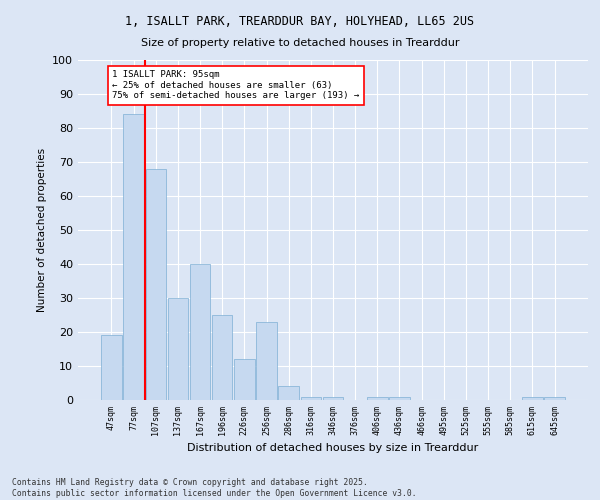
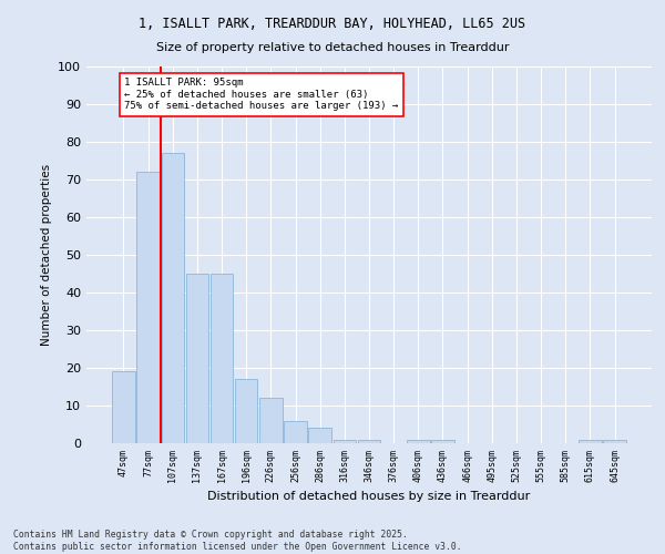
77sqm: 84 -> 72
107sqm: 68 -> 77
137sqm: 30 -> 45
167sqm: 40 -> 45
196sqm: 25 -> 17
256sqm: 23 -> 6
